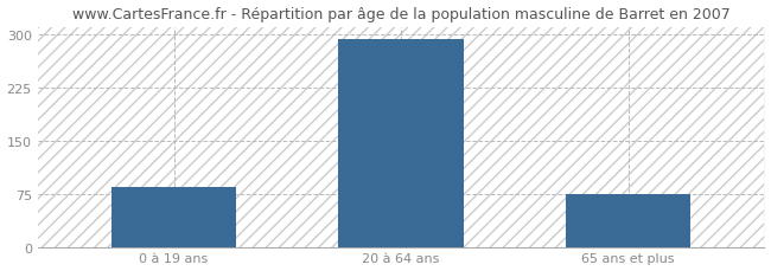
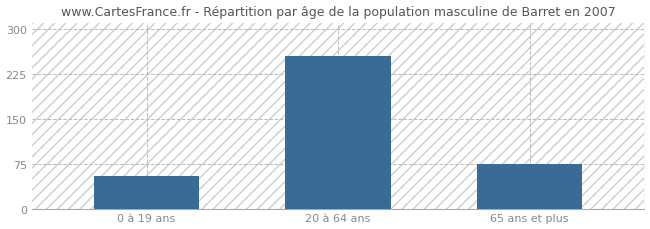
0 à 19 ans: 85 -> 54
20 à 64 ans: 293 -> 254
